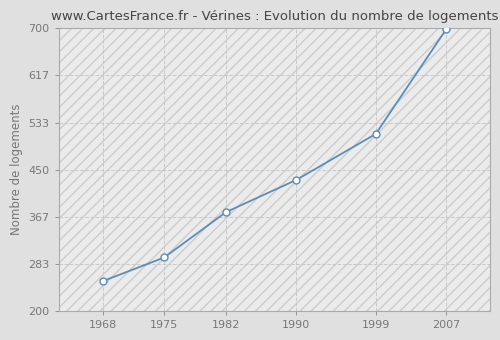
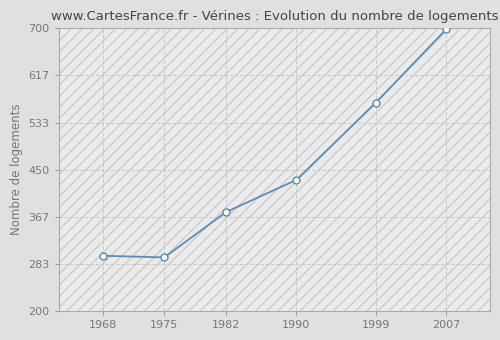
1968: 253 -> 298
1999: 513 -> 568
